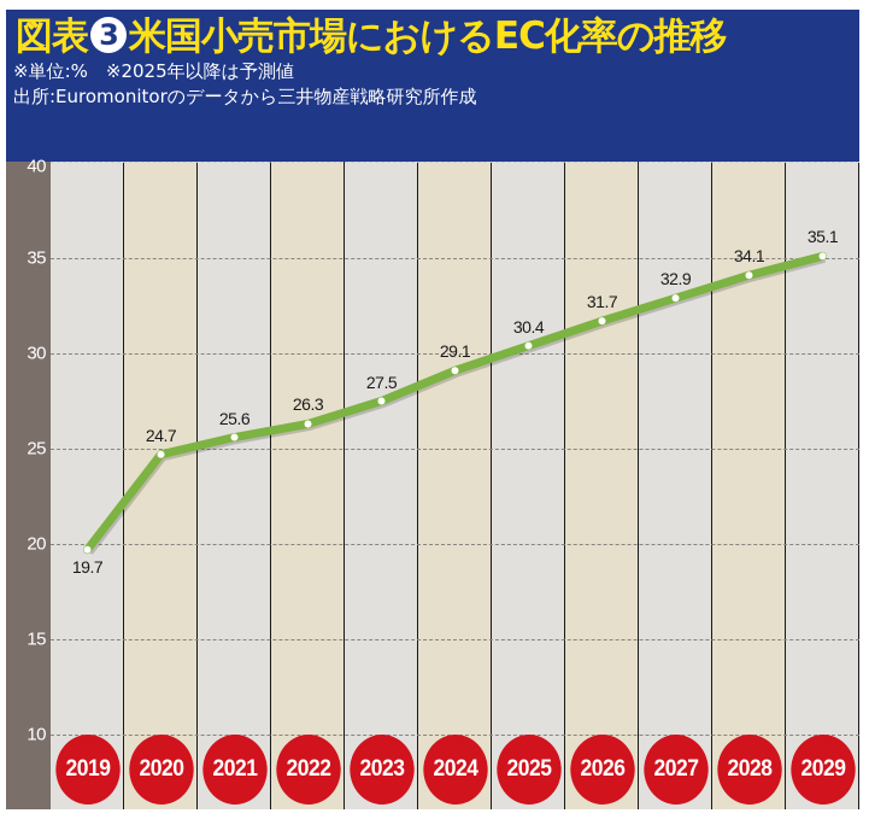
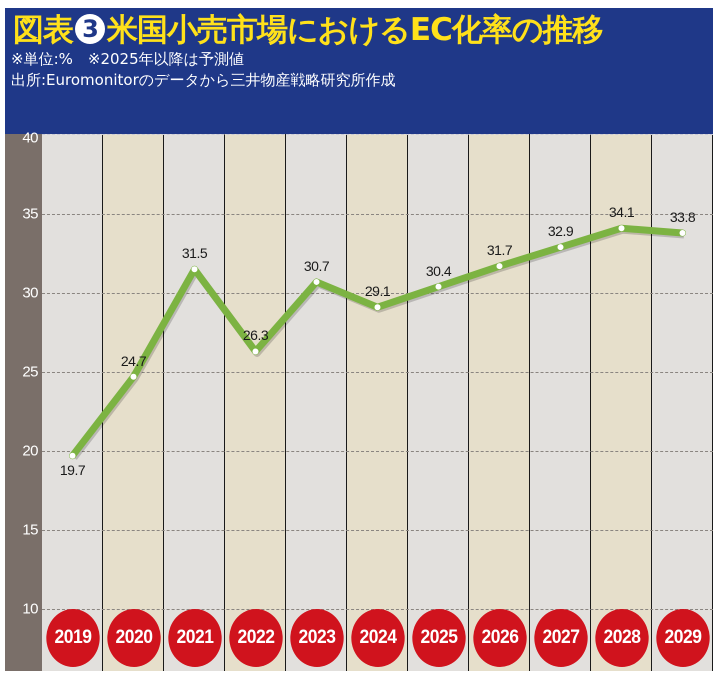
2021: 25.6 -> 31.5
2023: 27.5 -> 30.7
2029: 35.1 -> 33.8
